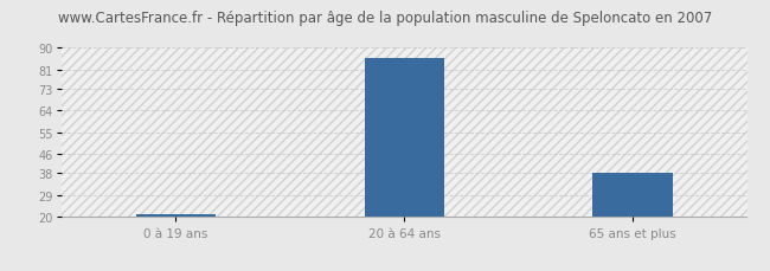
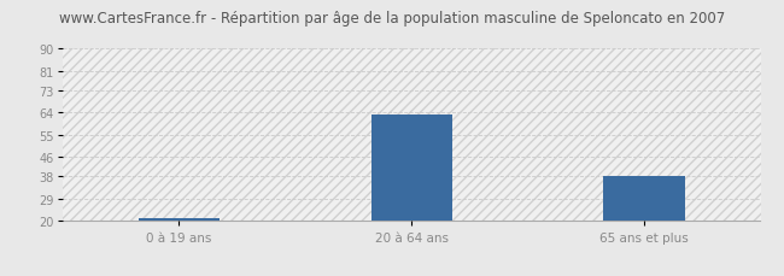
20 à 64 ans: 86 -> 63
